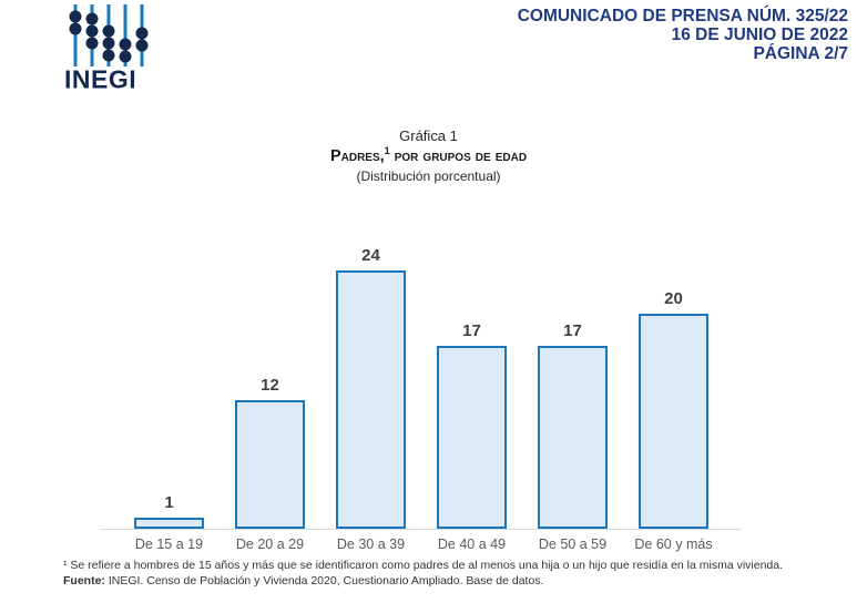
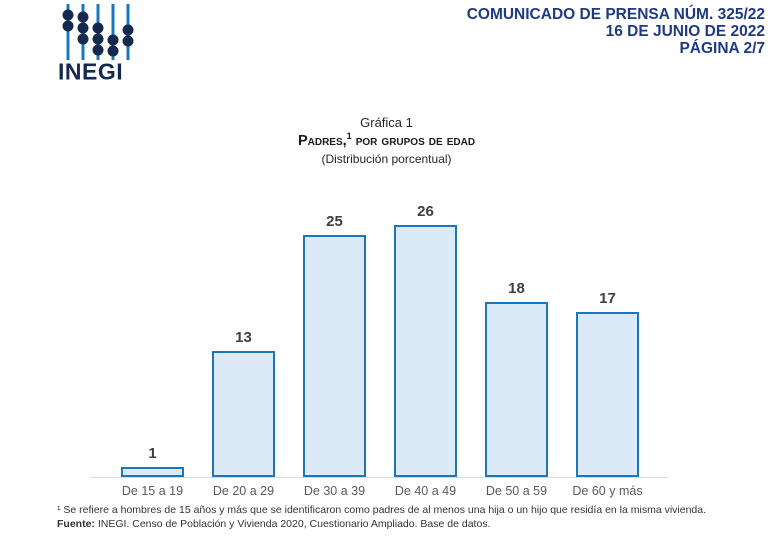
De 20 a 29: 12 -> 13
De 30 a 39: 24 -> 25
De 40 a 49: 17 -> 26
De 50 a 59: 17 -> 18
De 60 y más: 20 -> 17
